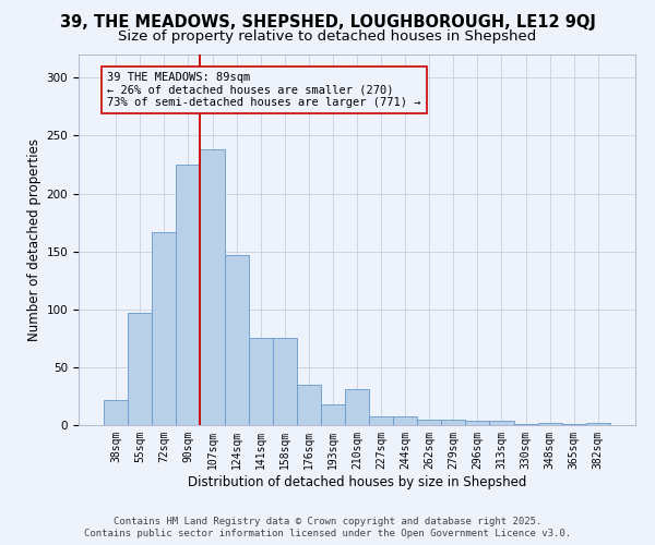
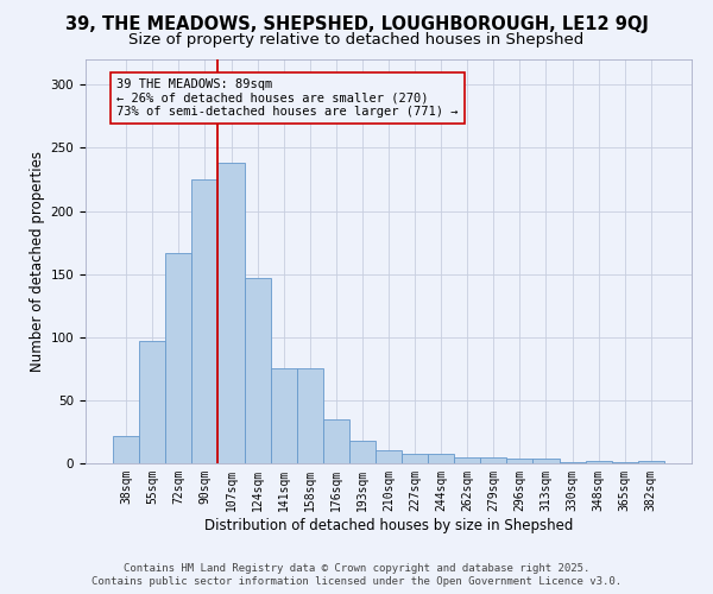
210sqm: 31 -> 10
